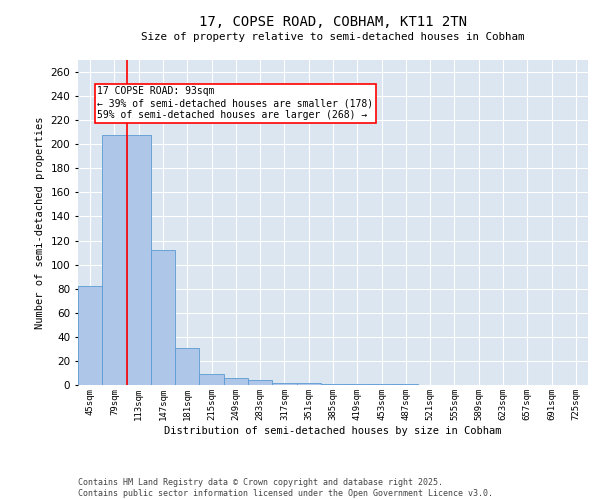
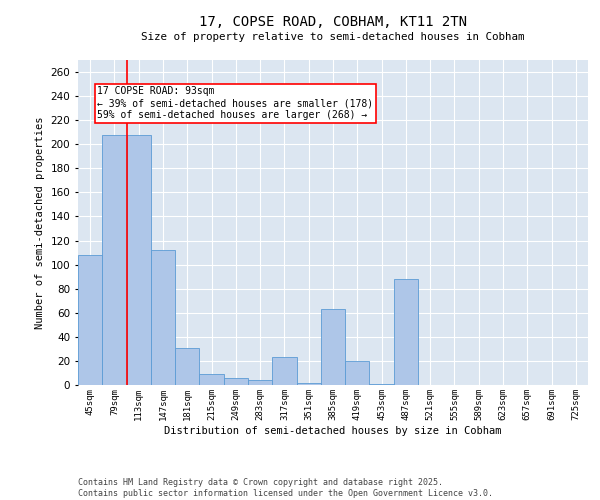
45sqm: 82 -> 108
317sqm: 2 -> 23
385sqm: 1 -> 63
419sqm: 1 -> 20
487sqm: 1 -> 88
